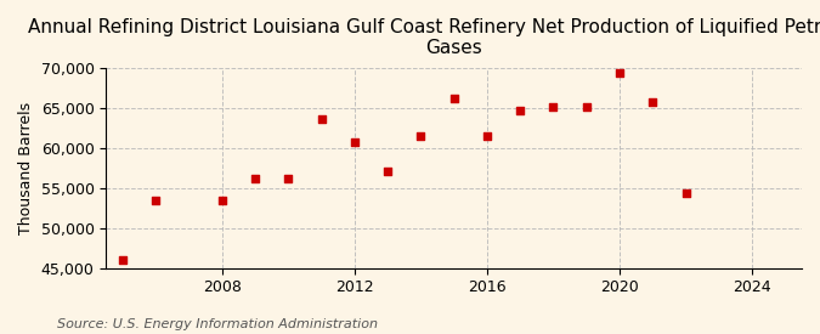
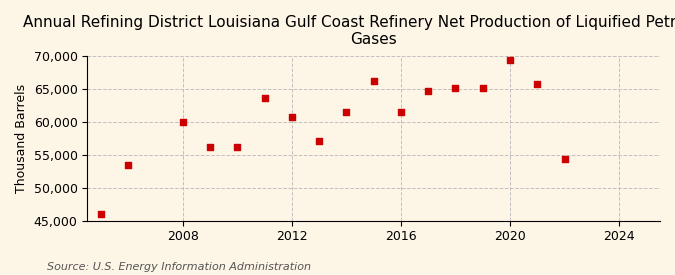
2008: 53,400 -> 60,000
